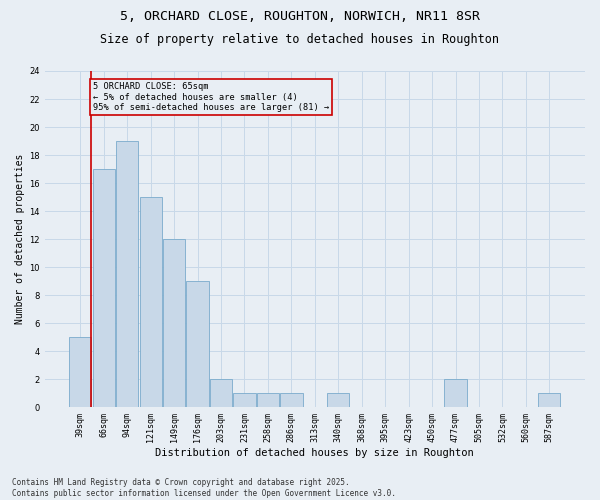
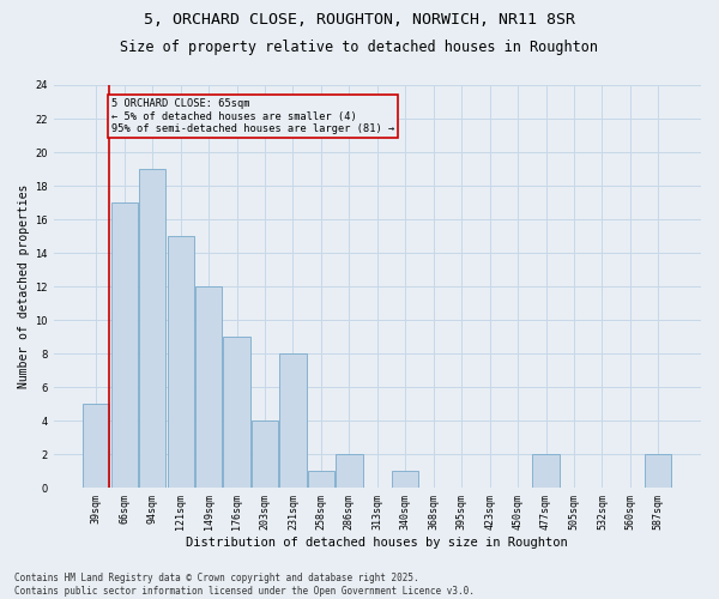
203sqm: 2 -> 4
231sqm: 1 -> 8
286sqm: 1 -> 2
587sqm: 1 -> 2
